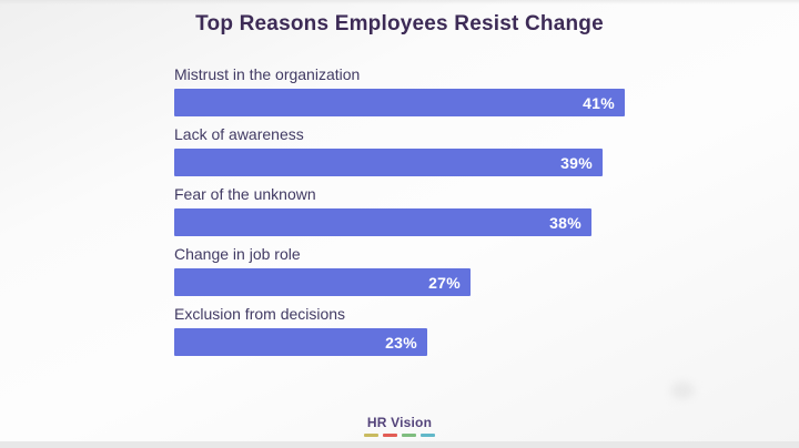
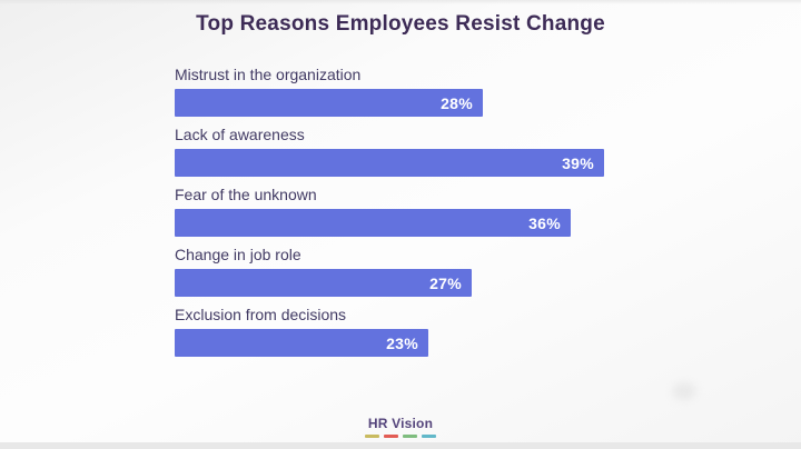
Mistrust in the organization: 41% -> 28%
Fear of the unknown: 38% -> 36%
